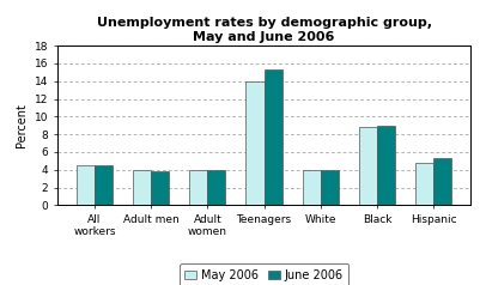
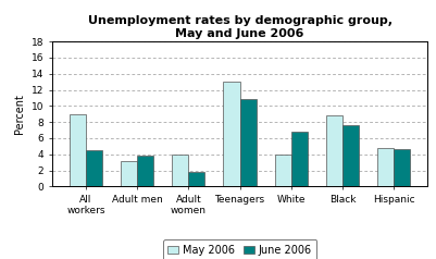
May 2006/All workers: 4.5 -> 9.0
May 2006/Adult men: 4.0 -> 3.2
June 2006/Adult women: 3.9 -> 1.8
May 2006/Teenagers: 14.0 -> 13.0
June 2006/Teenagers: 15.3 -> 10.8
June 2006/White: 3.9 -> 6.8
June 2006/Black: 8.9 -> 7.6
June 2006/Hispanic: 5.3 -> 4.6
